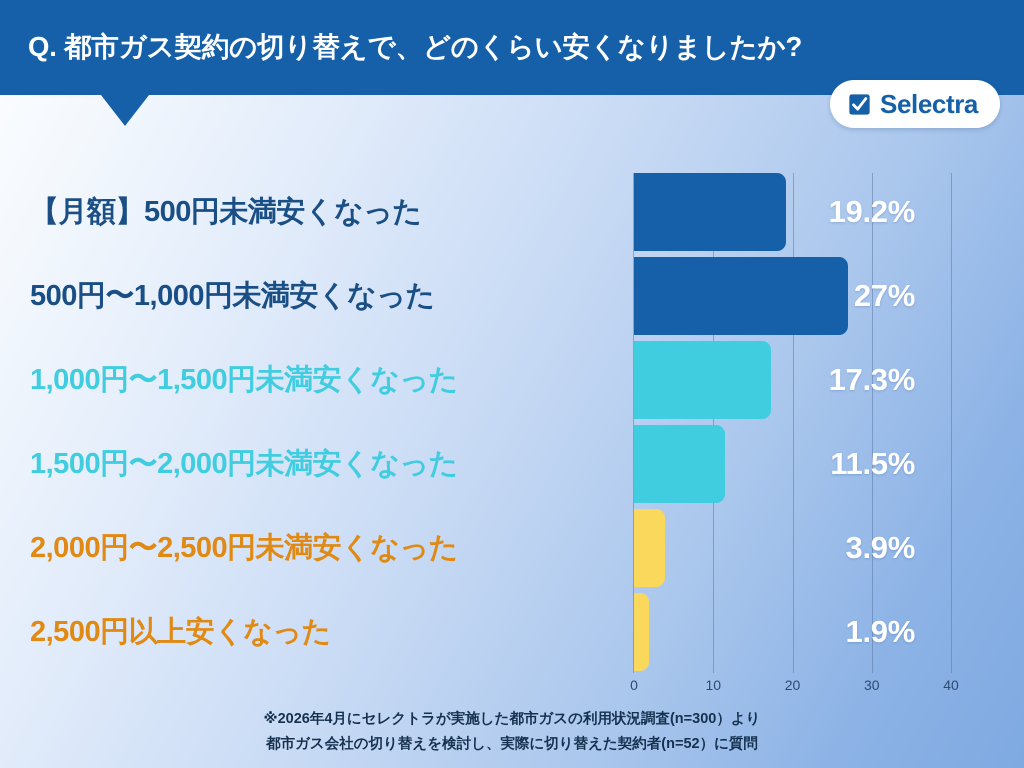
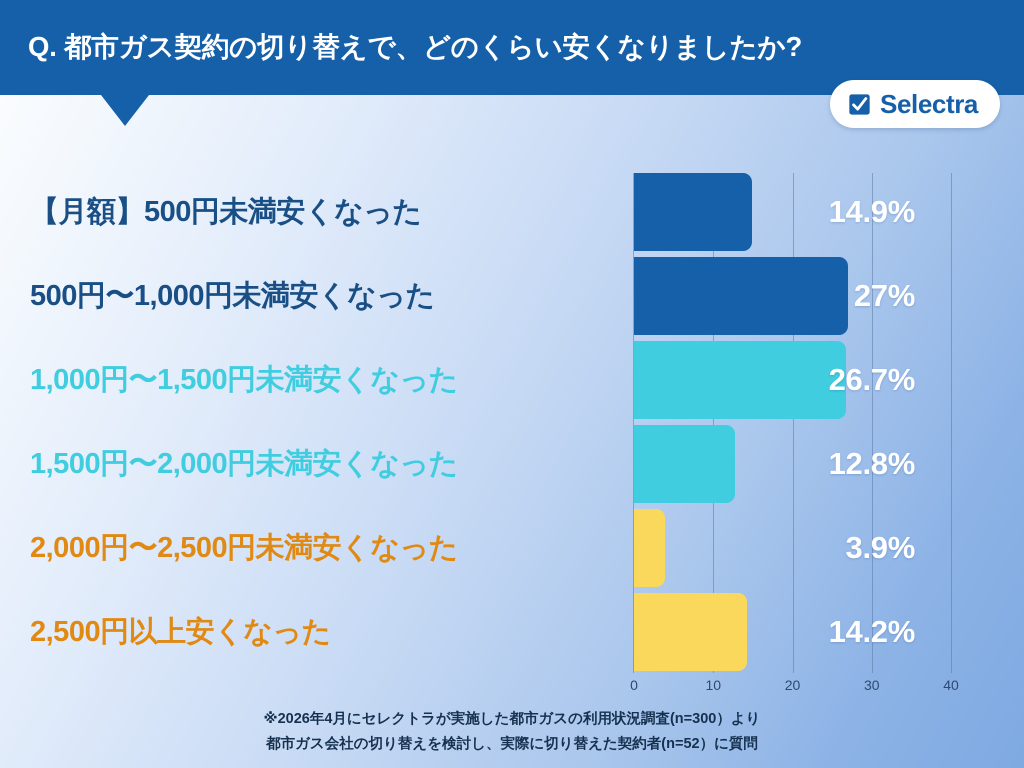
【月額】500円未満安くなった: 19.2% -> 14.9%
1,000円〜1,500円未満安くなった: 17.3% -> 26.7%
1,500円〜2,000円未満安くなった: 11.5% -> 12.8%
2,500円以上安くなった: 1.9% -> 14.2%
